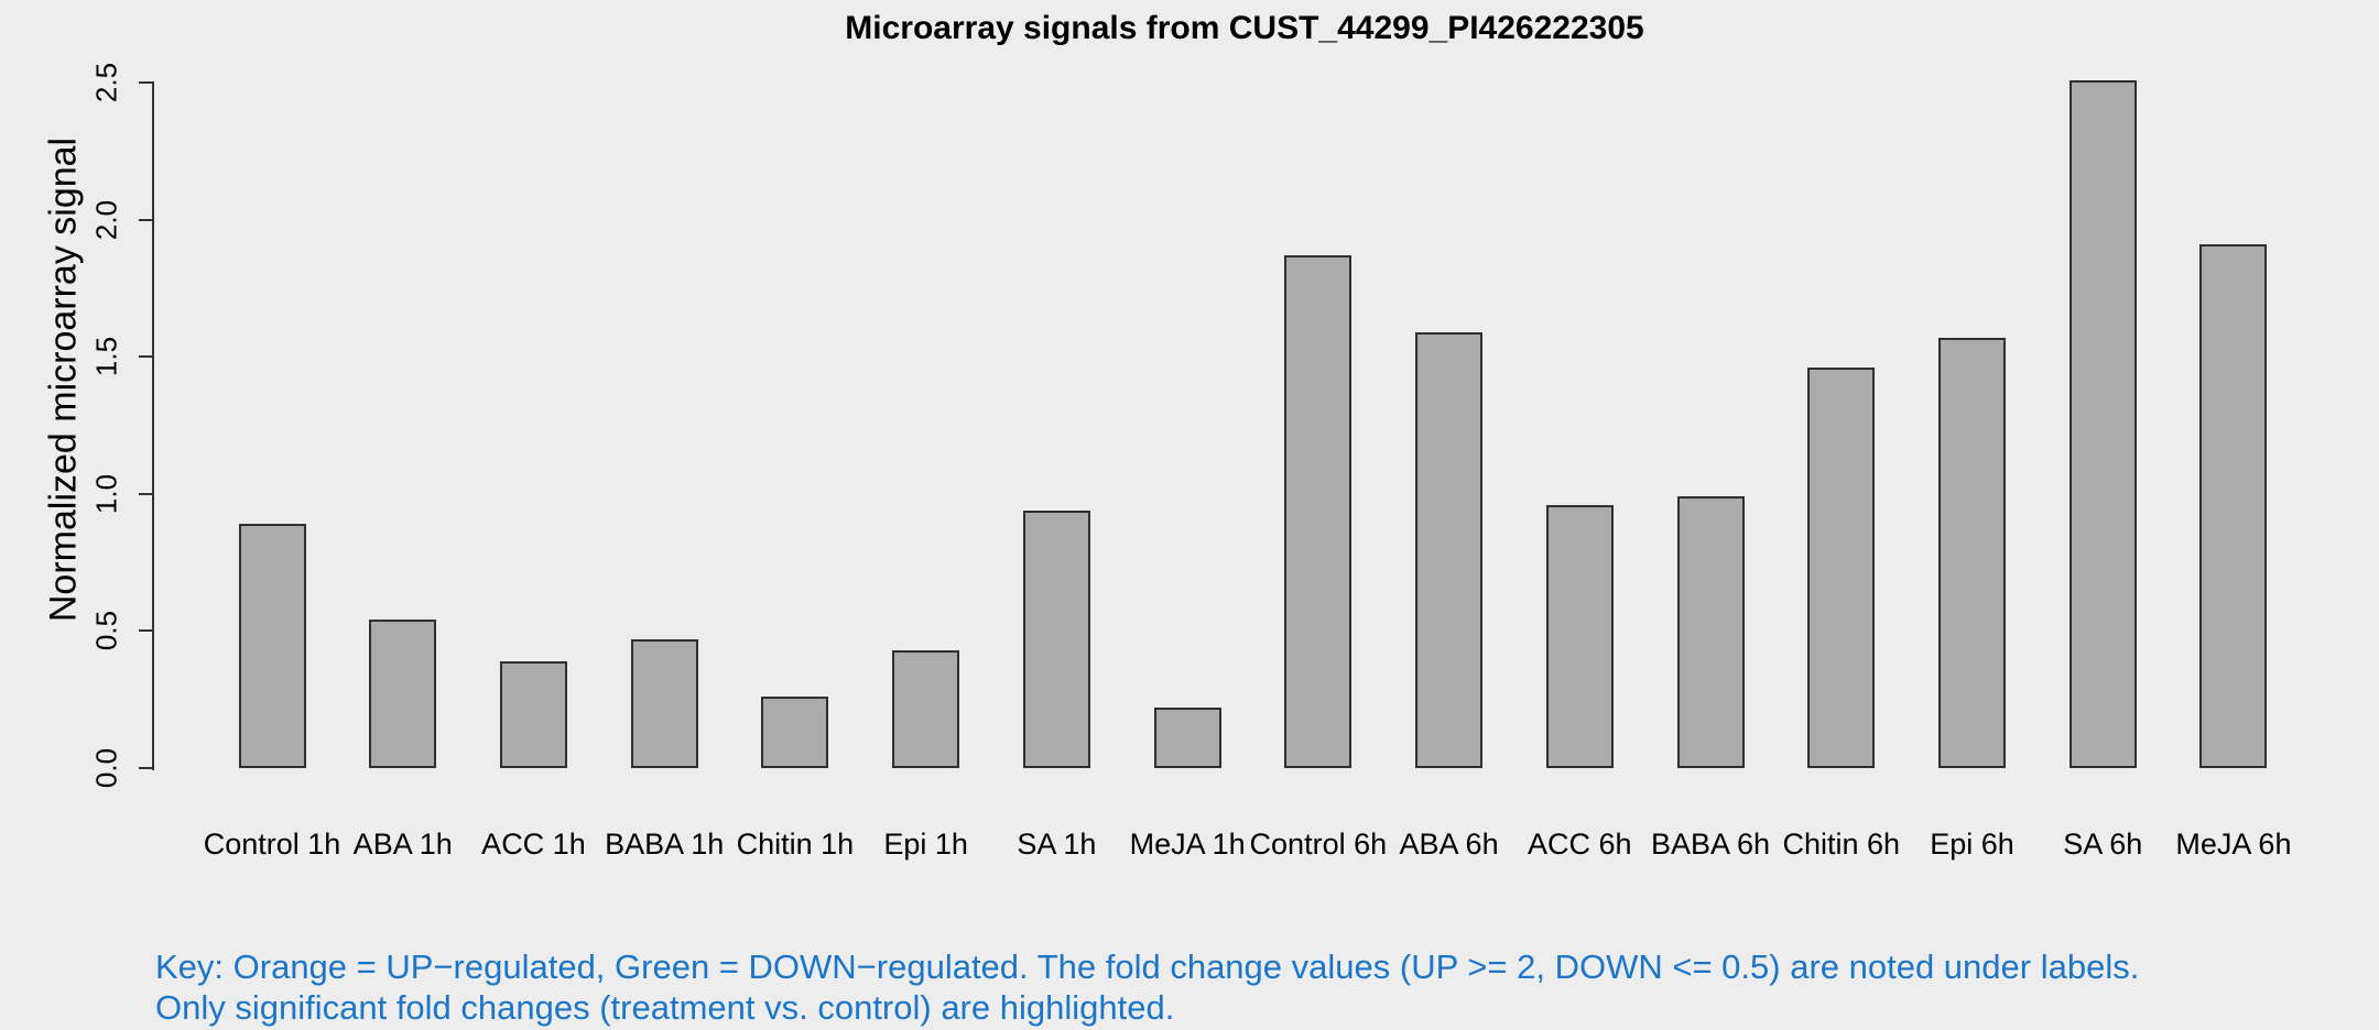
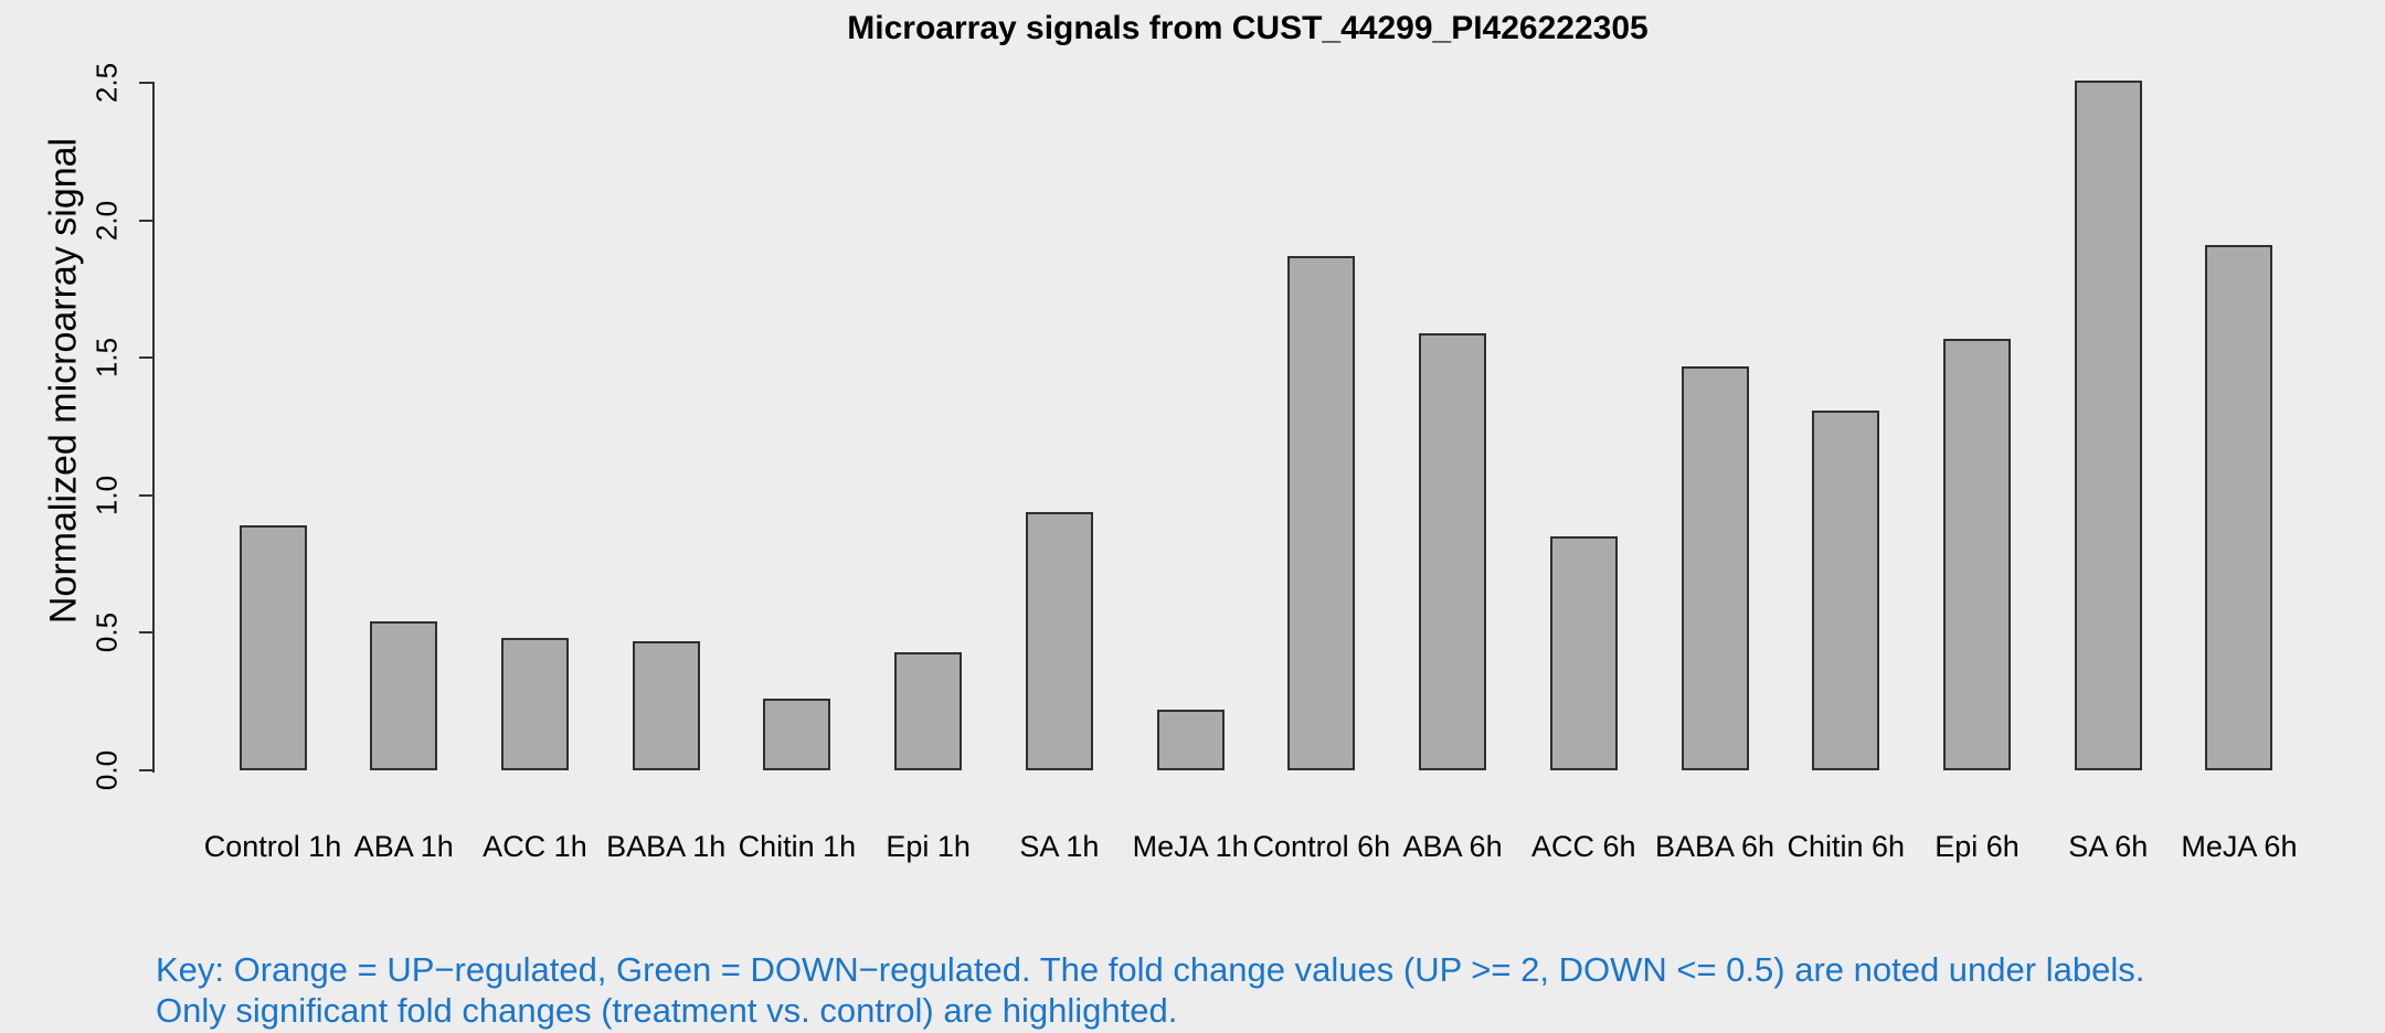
ACC 1h: 0.39 -> 0.48
ACC 6h: 0.96 -> 0.85
BABA 6h: 0.99 -> 1.47
Chitin 6h: 1.46 -> 1.31
